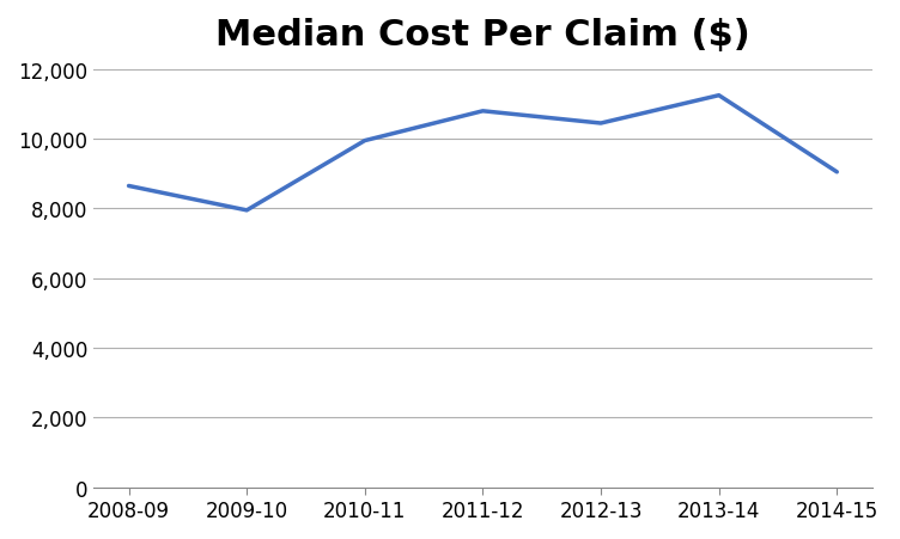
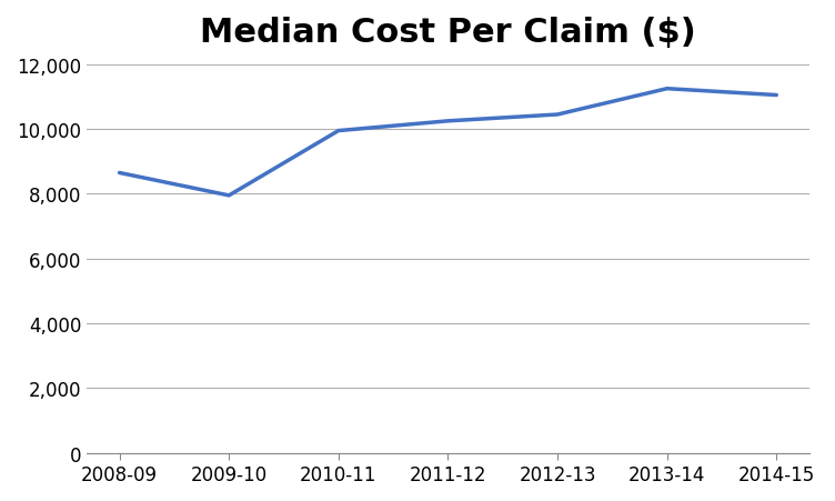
2011-12: 10,800 -> 10,250
2014-15: 9,050 -> 11,050
